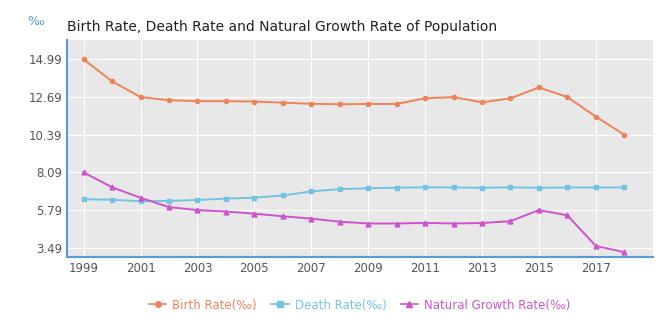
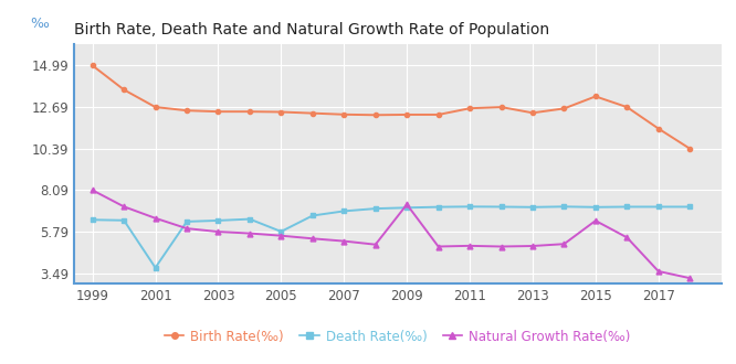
Death Rate(‰)/2001: 6.3 -> 3.8
Death Rate(‰)/2005: 6.5 -> 5.8
Natural Growth Rate(‰)/2009: 5.0 -> 7.3
Natural Growth Rate(‰)/2015: 5.8 -> 6.4
